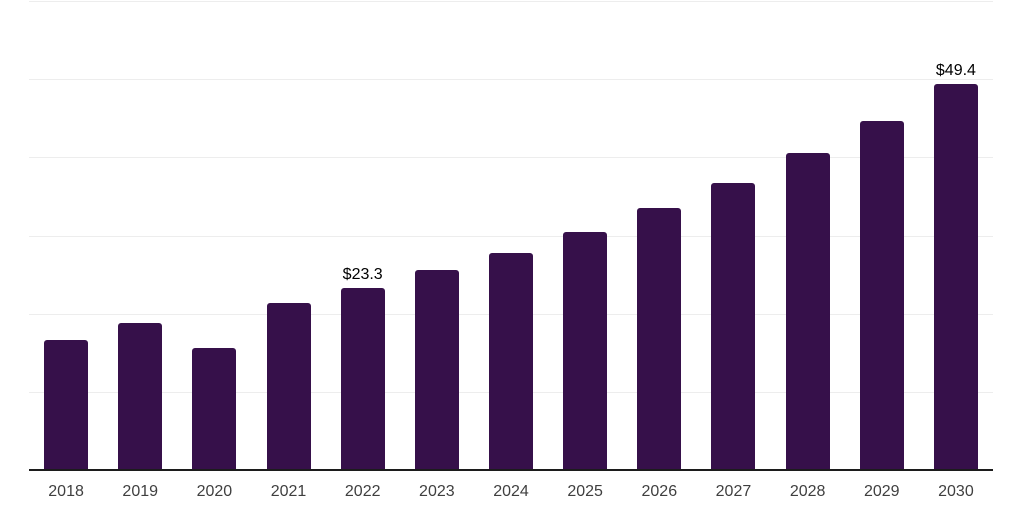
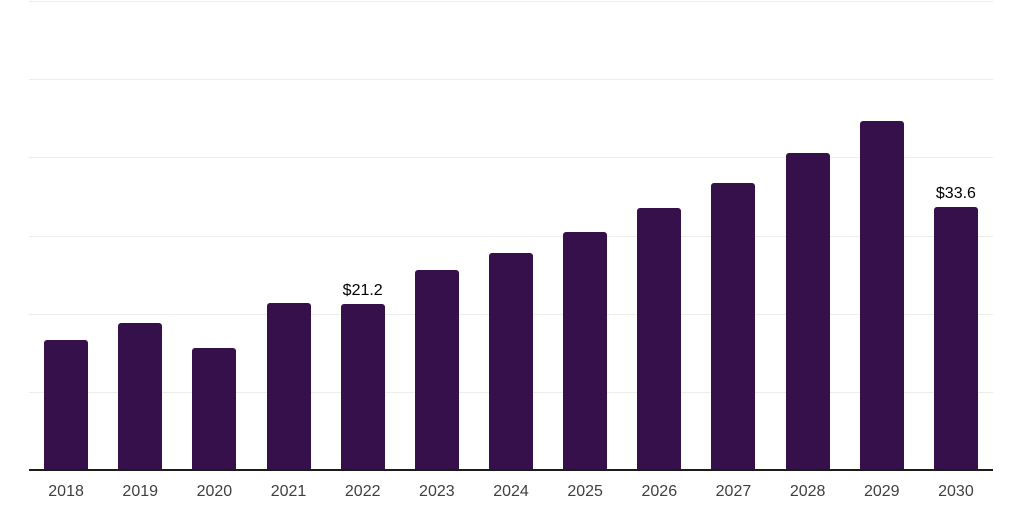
2022: $23.3 -> $21.2
2030: $49.4 -> $33.6
